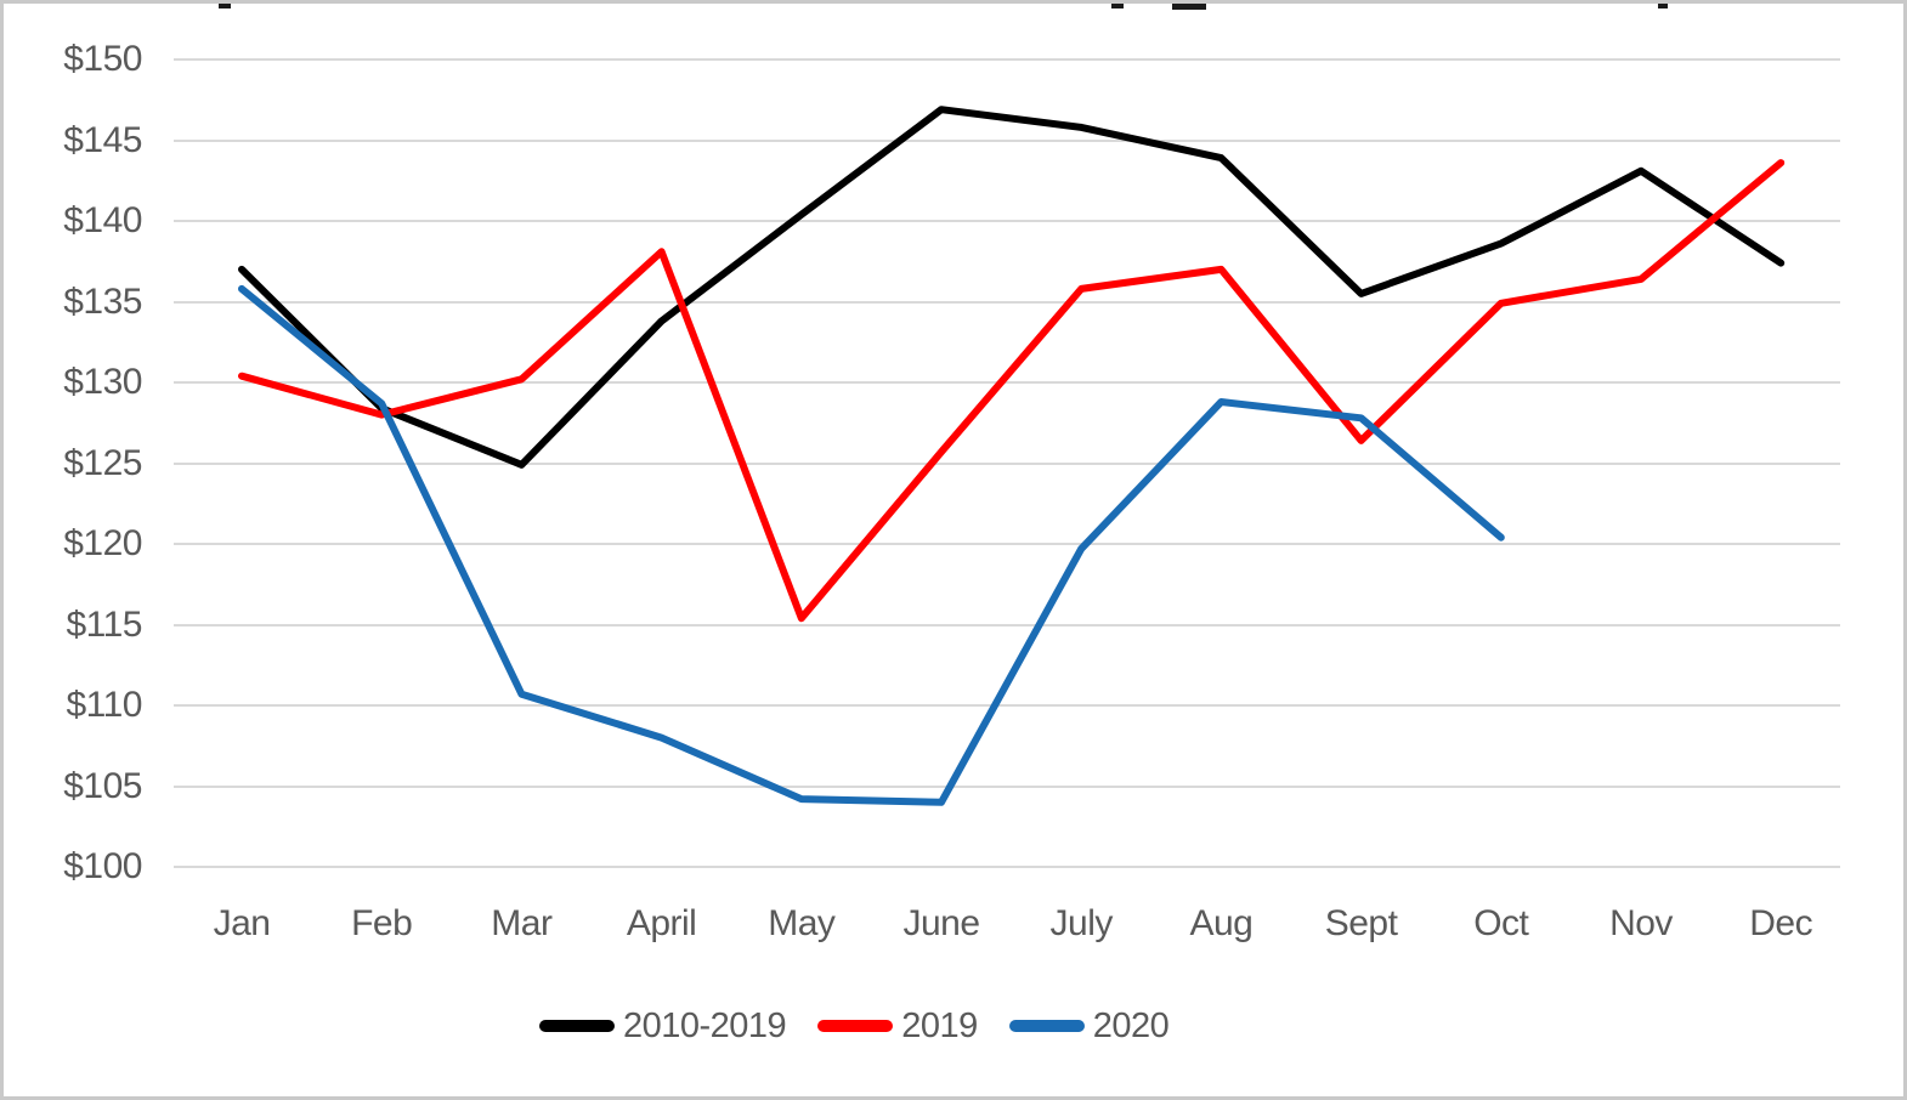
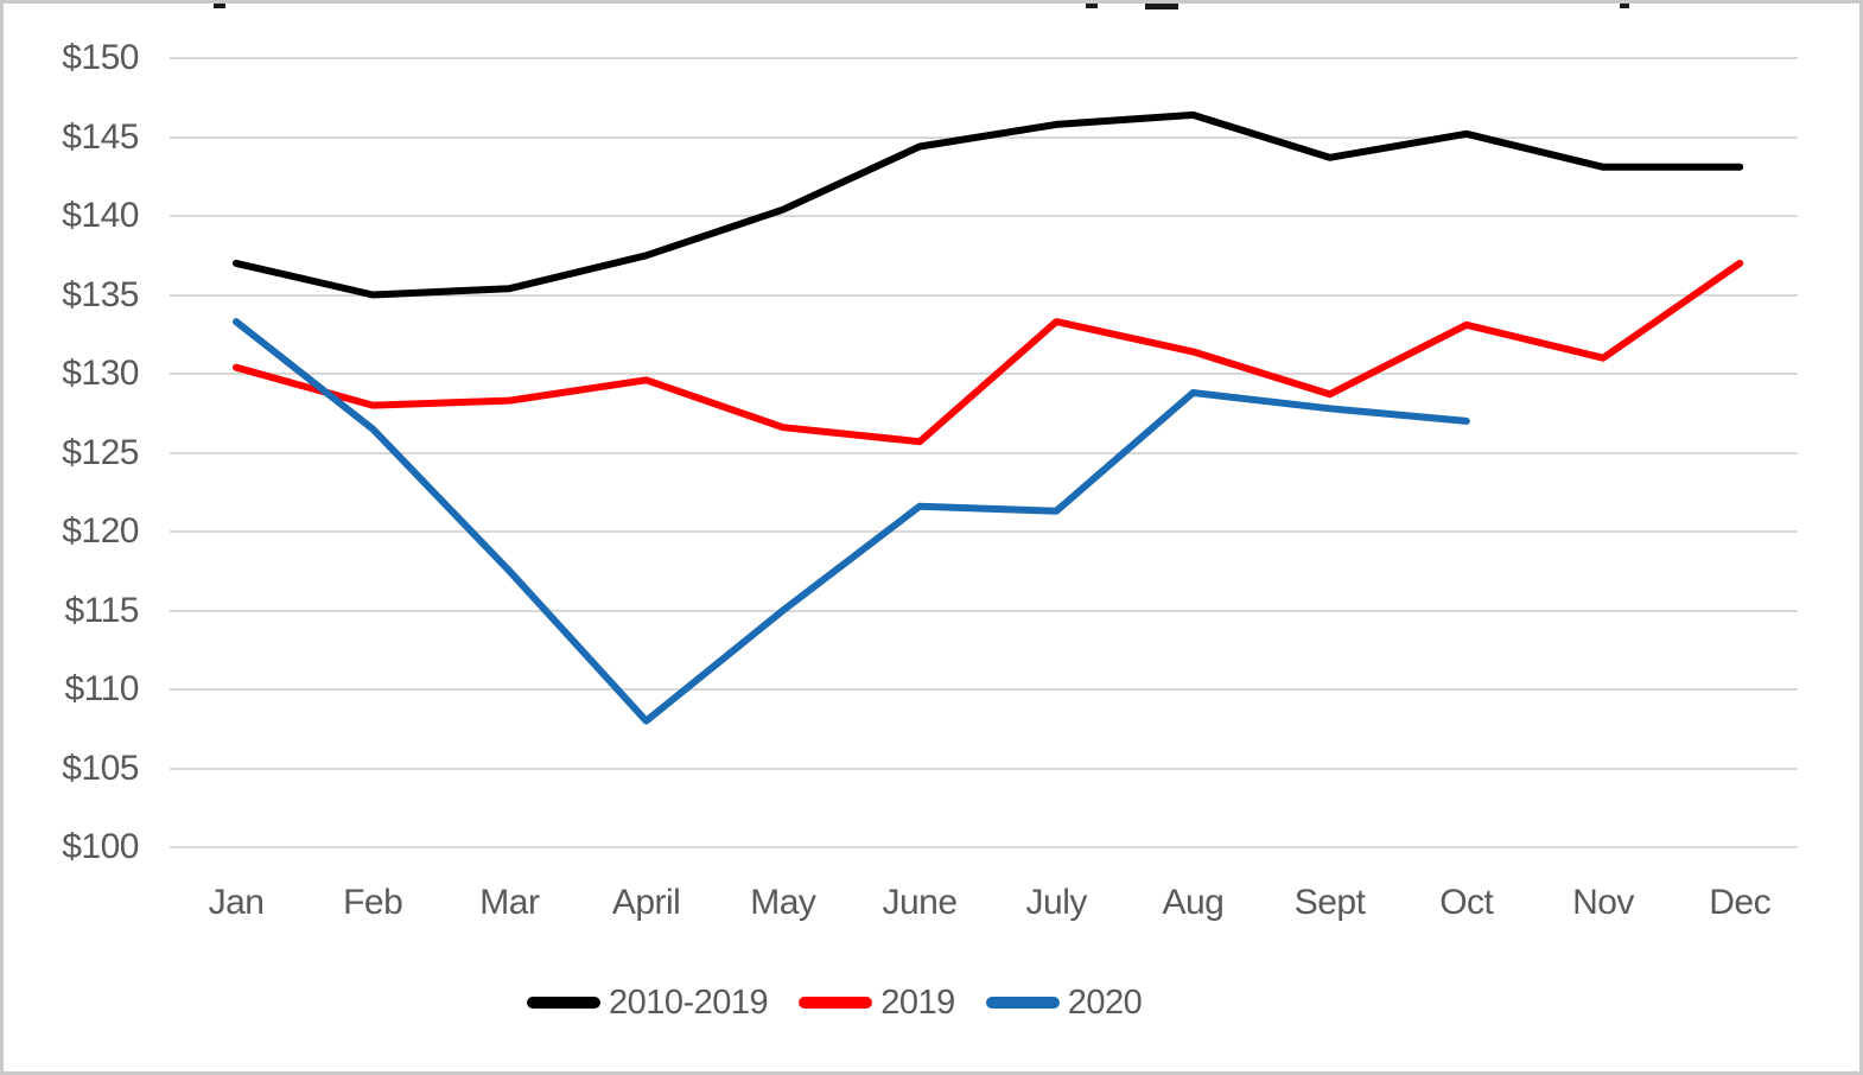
2020/Jan: $135.8 -> $133.3
2010-2019/Feb: $128.4 -> $135.0
2020/Feb: $128.7 -> $126.5
2010-2019/Mar: $124.9 -> $135.4
2019/Mar: $130.2 -> $128.3
2020/Mar: $110.7 -> $117.5
2010-2019/April: $133.8 -> $137.5
2019/April: $138.1 -> $129.6
2019/May: $115.4 -> $126.6
2020/May: $104.2 -> $115.0
2010-2019/June: $146.9 -> $144.4
2020/June: $104.0 -> $121.6
2019/July: $135.8 -> $133.3
2020/July: $119.7 -> $121.3
2010-2019/Aug: $143.9 -> $146.4
2019/Aug: $137.0 -> $131.4
2010-2019/Sept: $135.5 -> $143.7
2019/Sept: $126.4 -> $128.7
2010-2019/Oct: $138.6 -> $145.2
2019/Oct: $134.9 -> $133.1
2020/Oct: $120.4 -> $127.0
2019/Nov: $136.4 -> $131.0
2010-2019/Dec: $137.4 -> $143.1
2019/Dec: $143.6 -> $137.0
